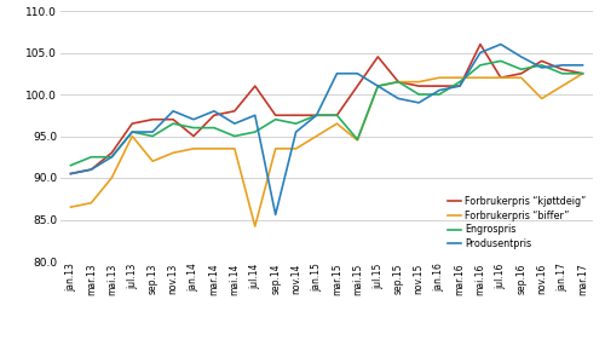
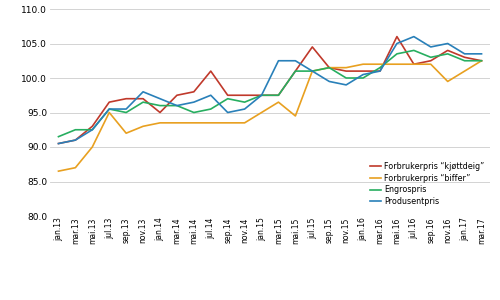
Produsentpris/mar.14: 98.0 -> 96.0
Forbrukerpris “biffer”/jul.14: 84.2 -> 93.5
Produsentpris/sep.14: 85.6 -> 95.0
Engrospris/mai.15: 94.6 -> 101.0
Produsentpris/nov.16: 103.2 -> 105.0
